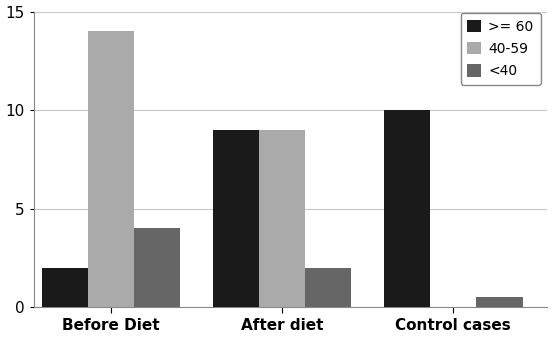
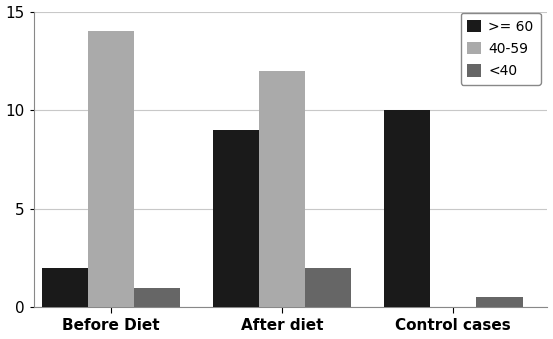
<40/Before Diet: 4.0 -> 1.0
40-59/After diet: 9 -> 12
